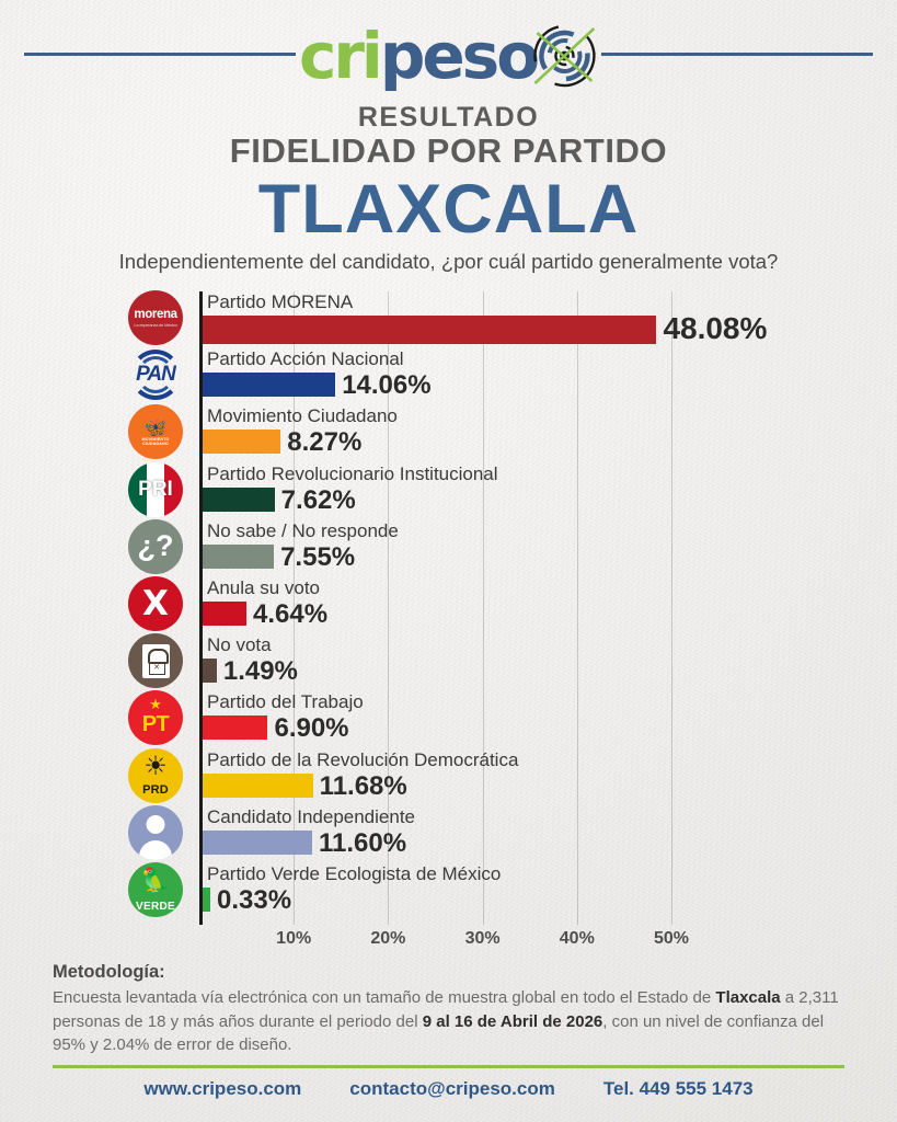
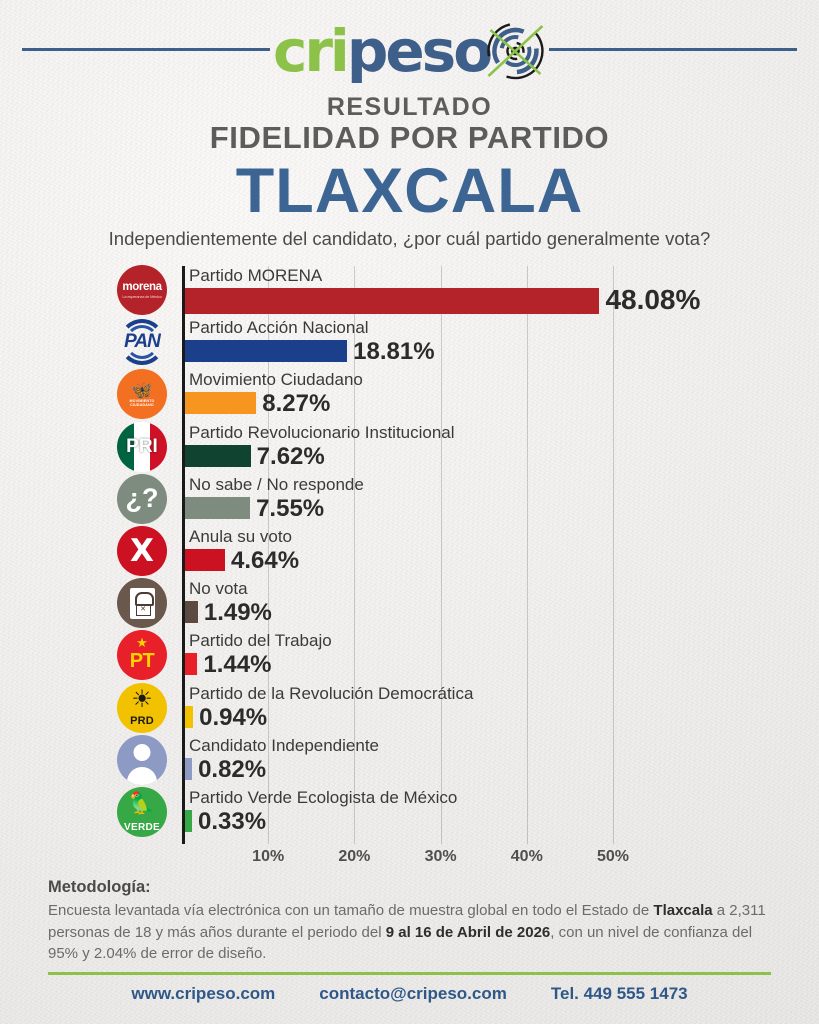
Partido Acción Nacional: 14.06% -> 18.81%
Partido del Trabajo: 6.90% -> 1.44%
Partido de la Revolución Democrática: 11.68% -> 0.94%
Candidato Independiente: 11.60% -> 0.82%
